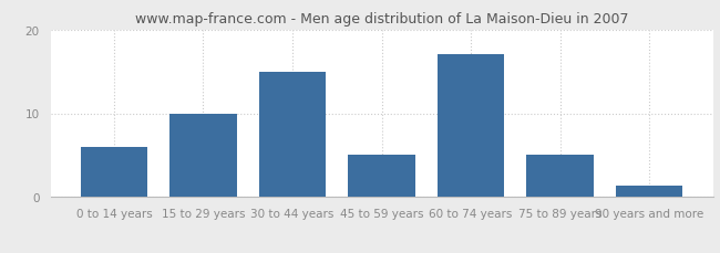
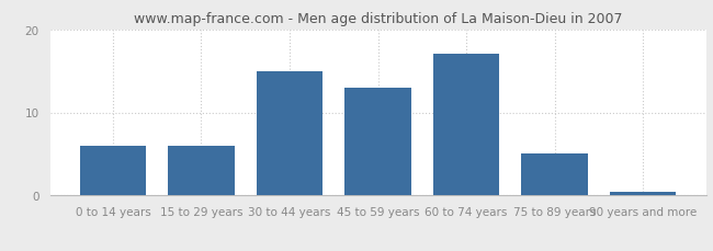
15 to 29 years: 10.0 -> 6.0
45 to 59 years: 5.0 -> 13.0
90 years and more: 1.4 -> 0.4
